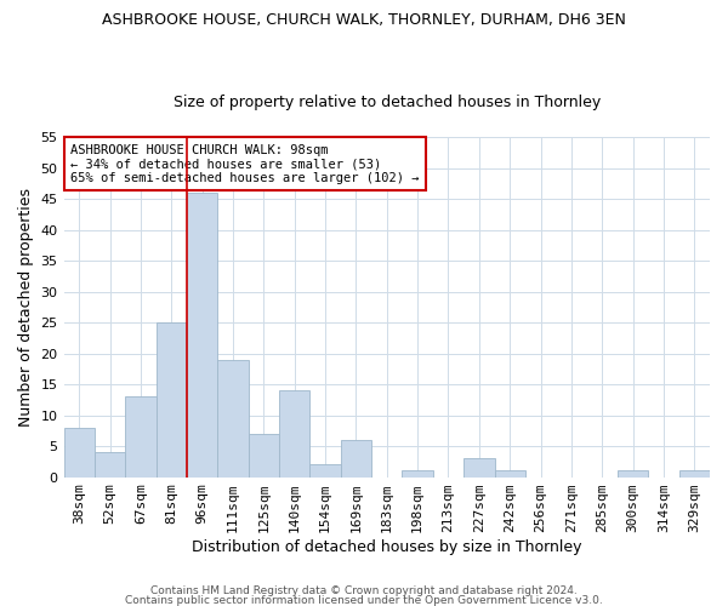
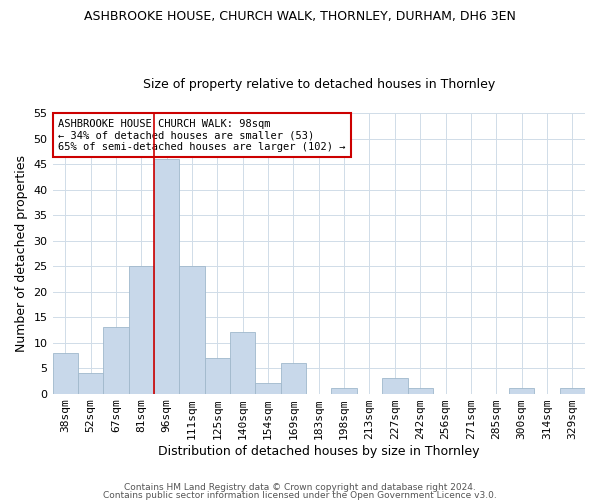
111sqm: 19 -> 25
140sqm: 14 -> 12
